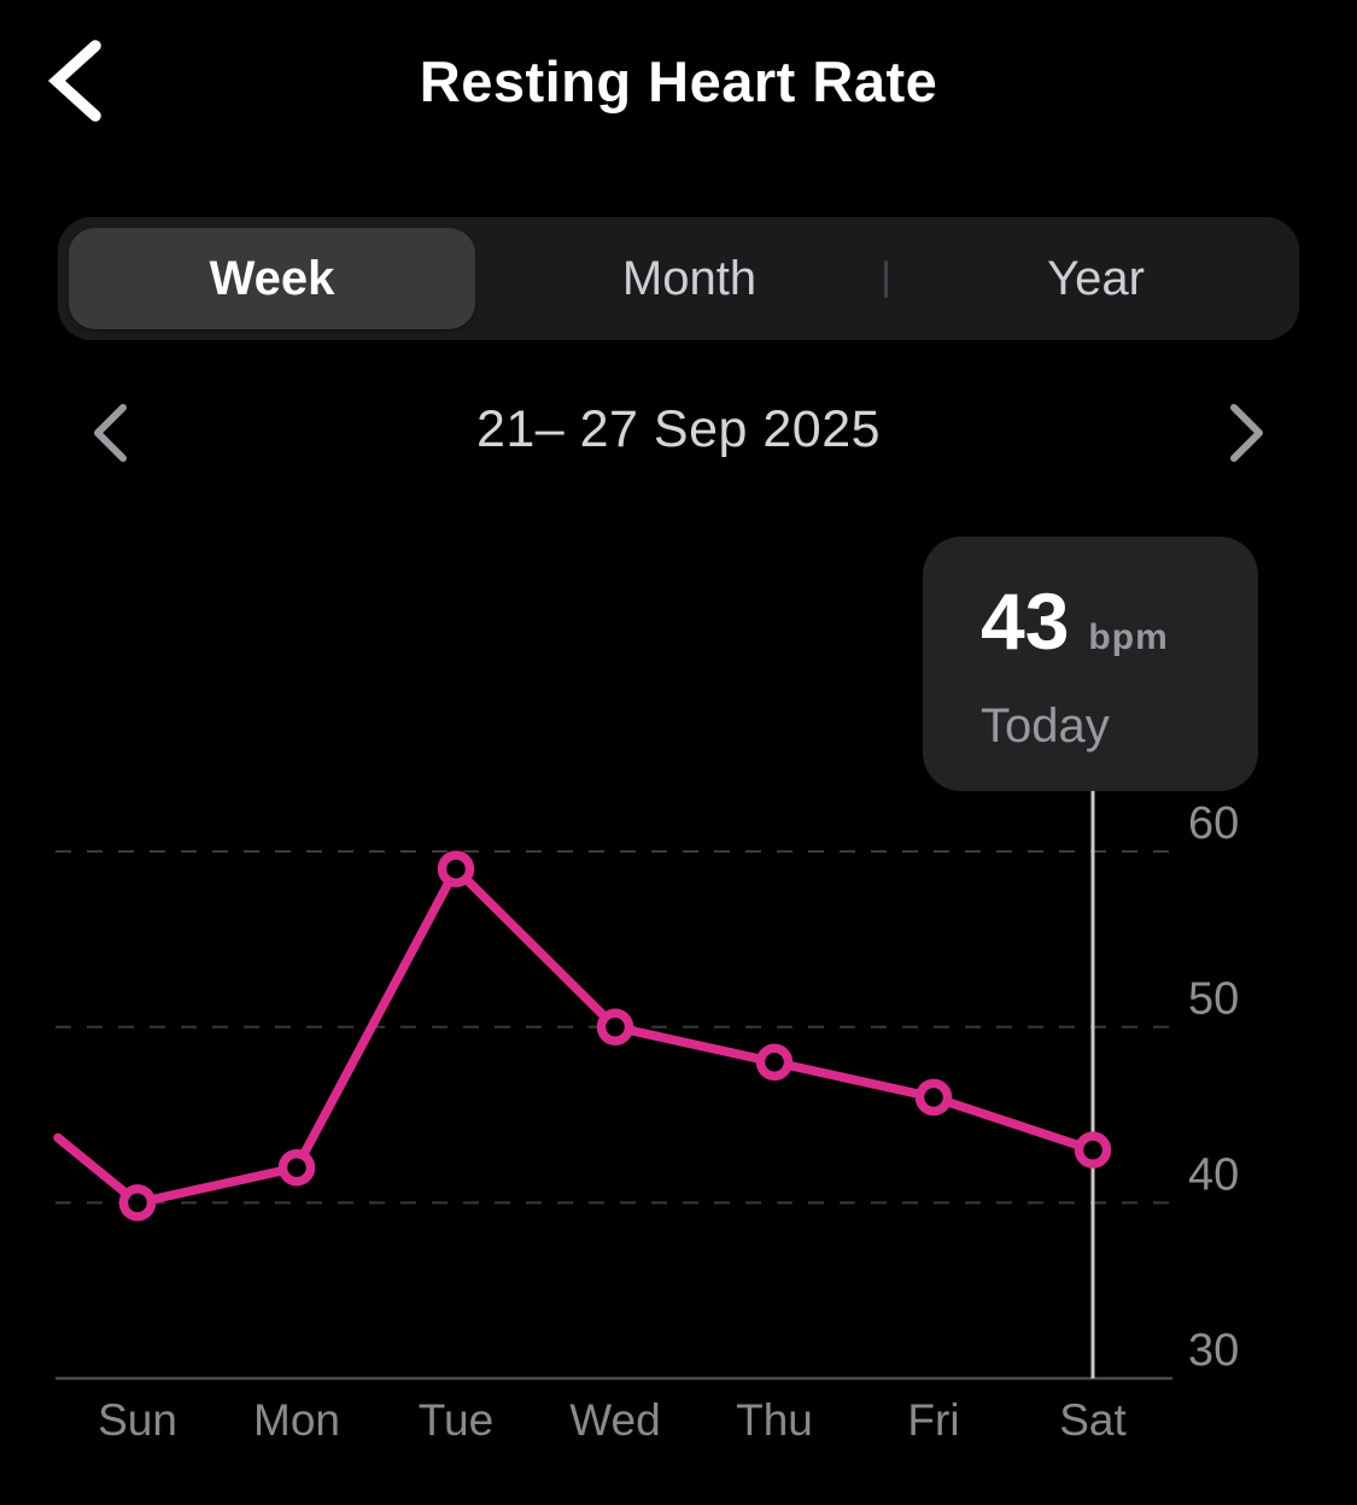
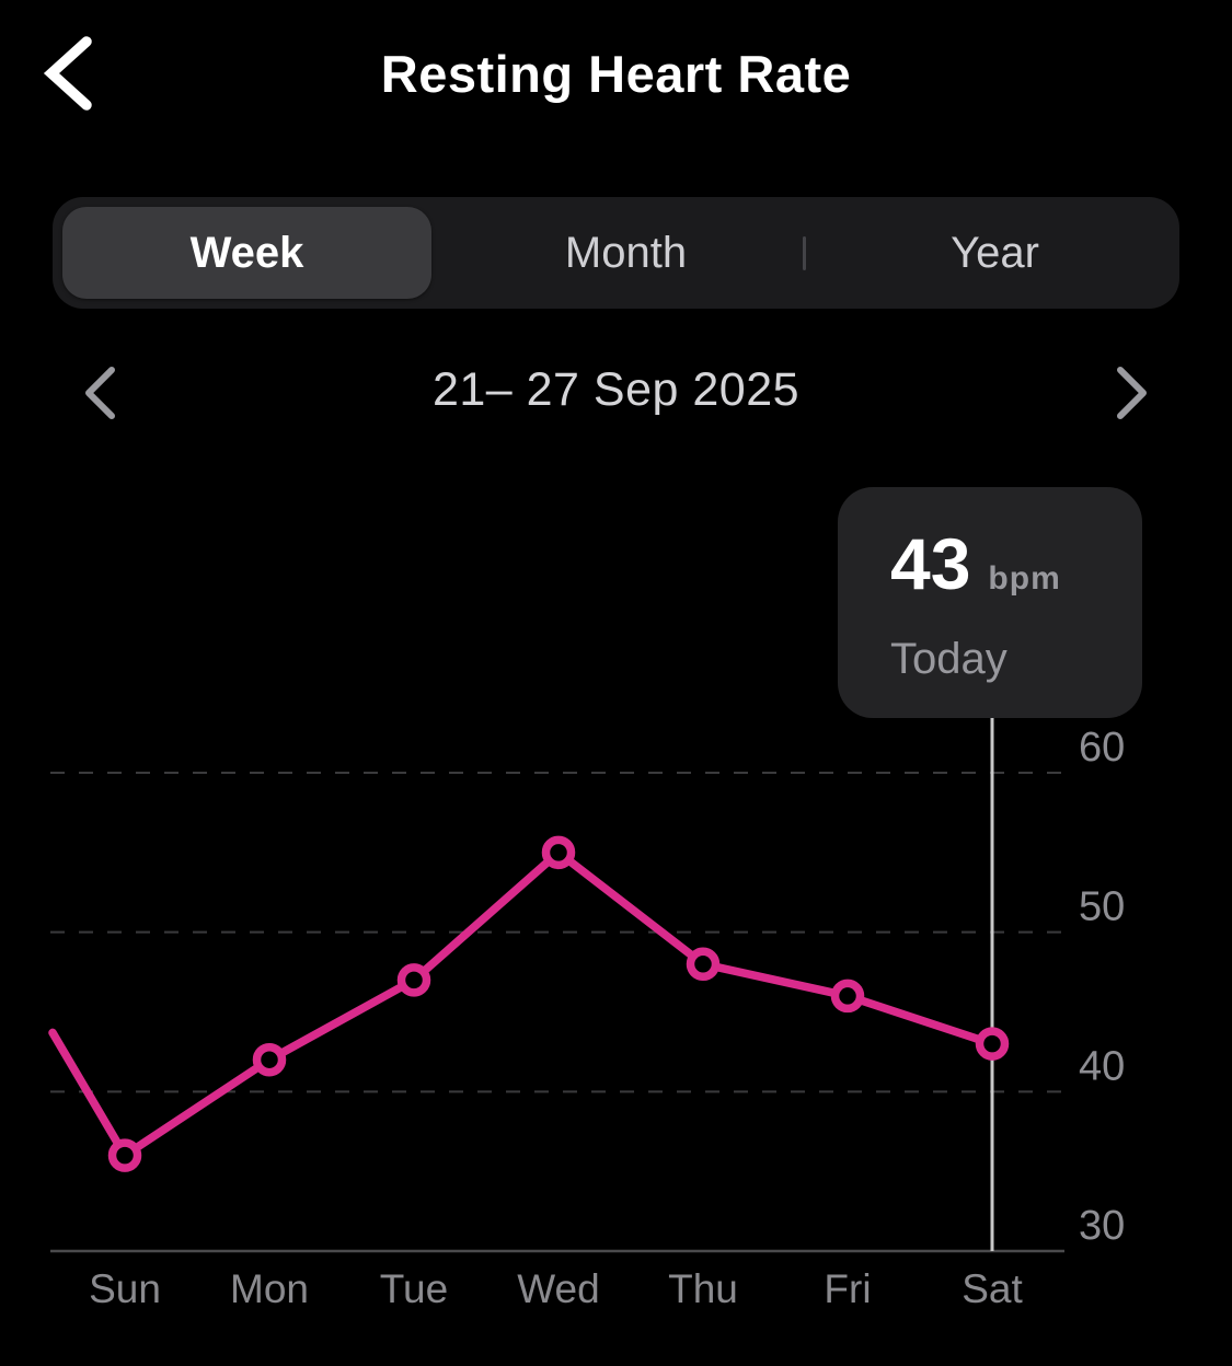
Sun: 40 -> 36
Tue: 59 -> 47
Wed: 50 -> 55
